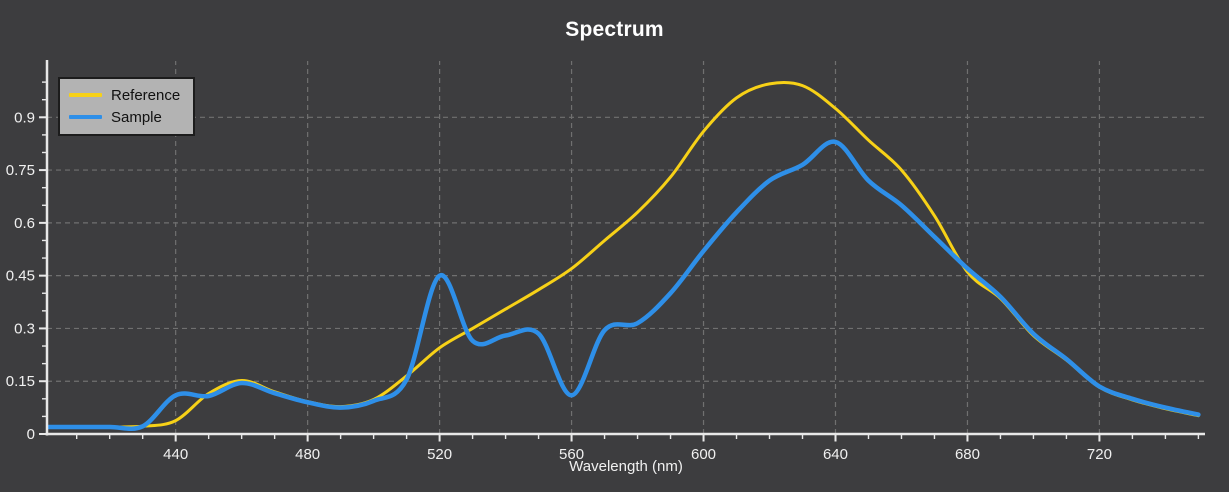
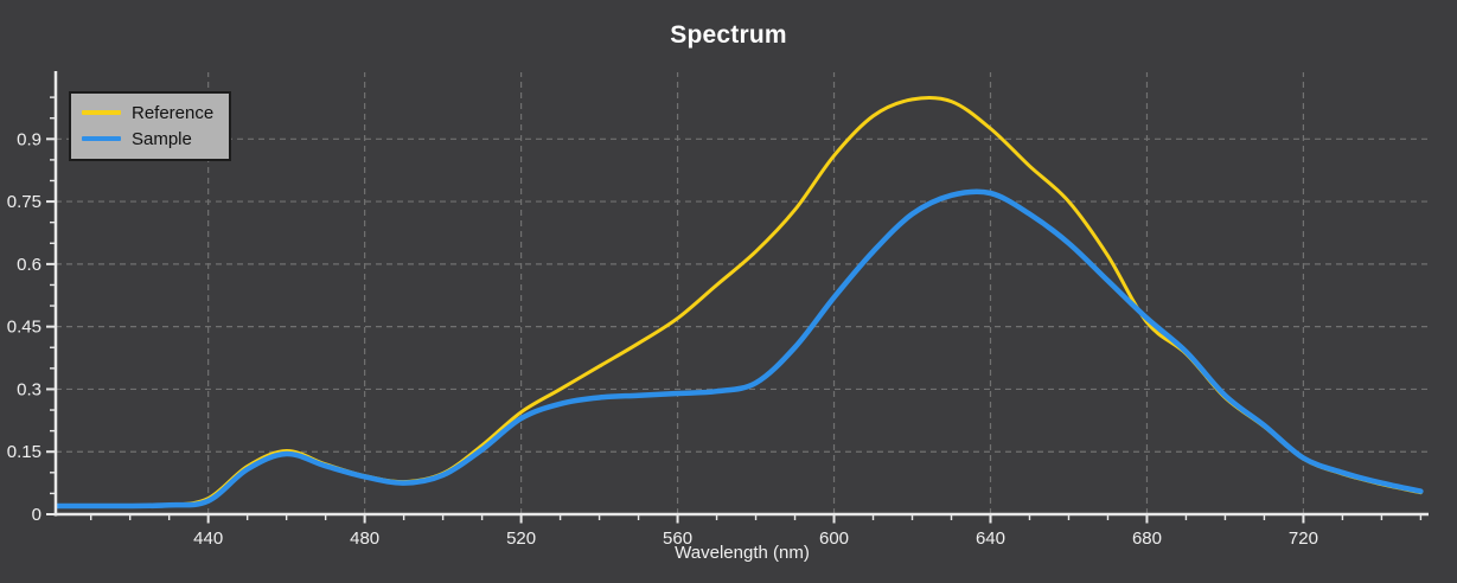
Sample/440: 0.11 -> 0.03
Sample/520: 0.45 -> 0.23
Sample/560: 0.11 -> 0.29
Sample/640: 0.83 -> 0.77
